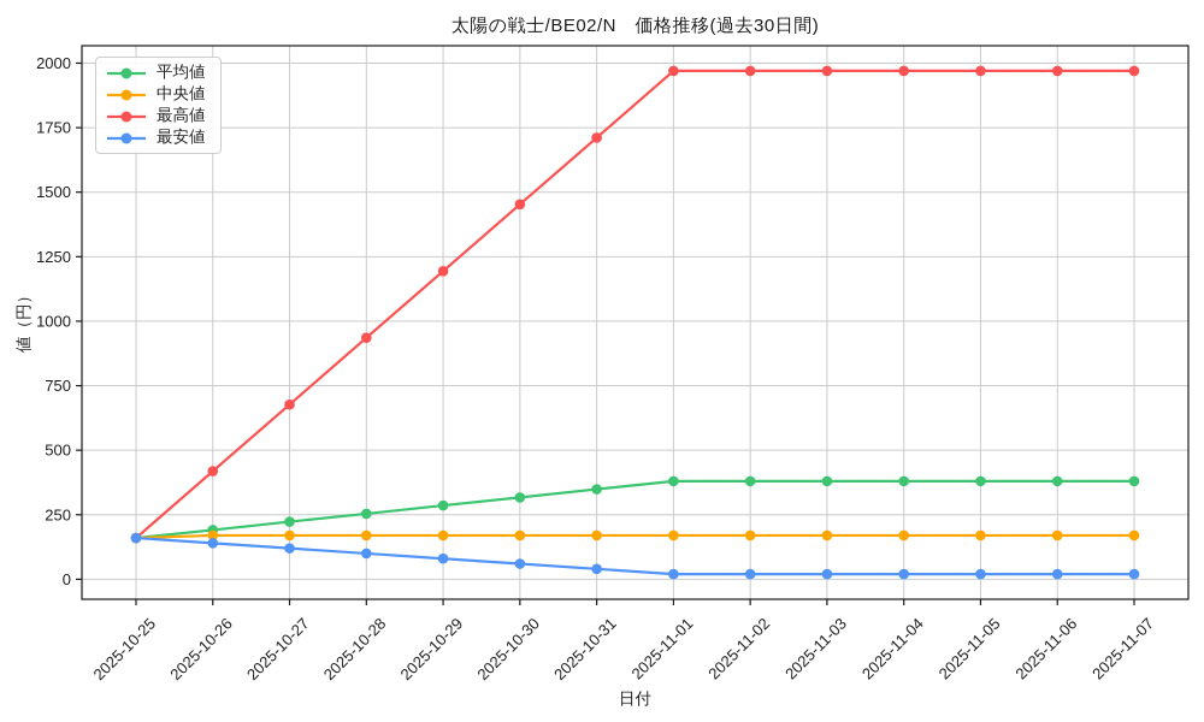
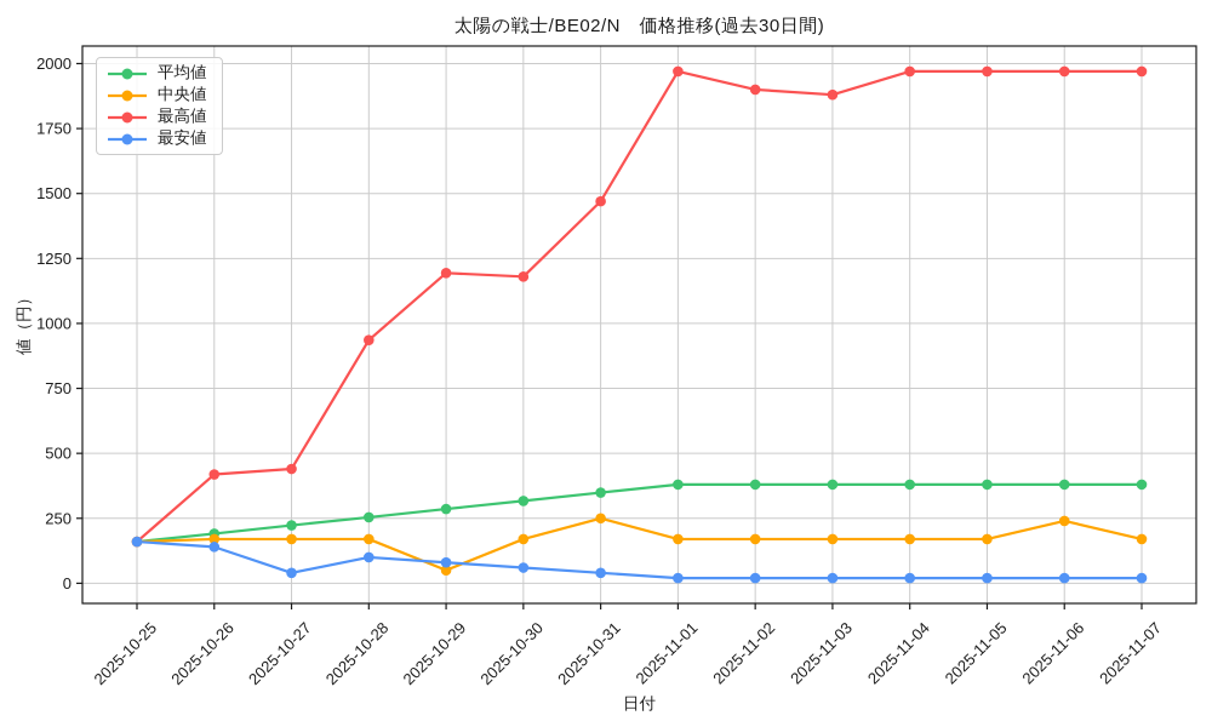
最高値/2025-10-27: 680 -> 440
最安値/2025-10-27: 120 -> 40
中央値/2025-10-29: 170 -> 50
最高値/2025-10-30: 1450 -> 1180
中央値/2025-10-31: 170 -> 250
最高値/2025-10-31: 1710 -> 1470
最高値/2025-11-02: 1970 -> 1900
最高値/2025-11-03: 1970 -> 1880
中央値/2025-11-06: 170 -> 240
